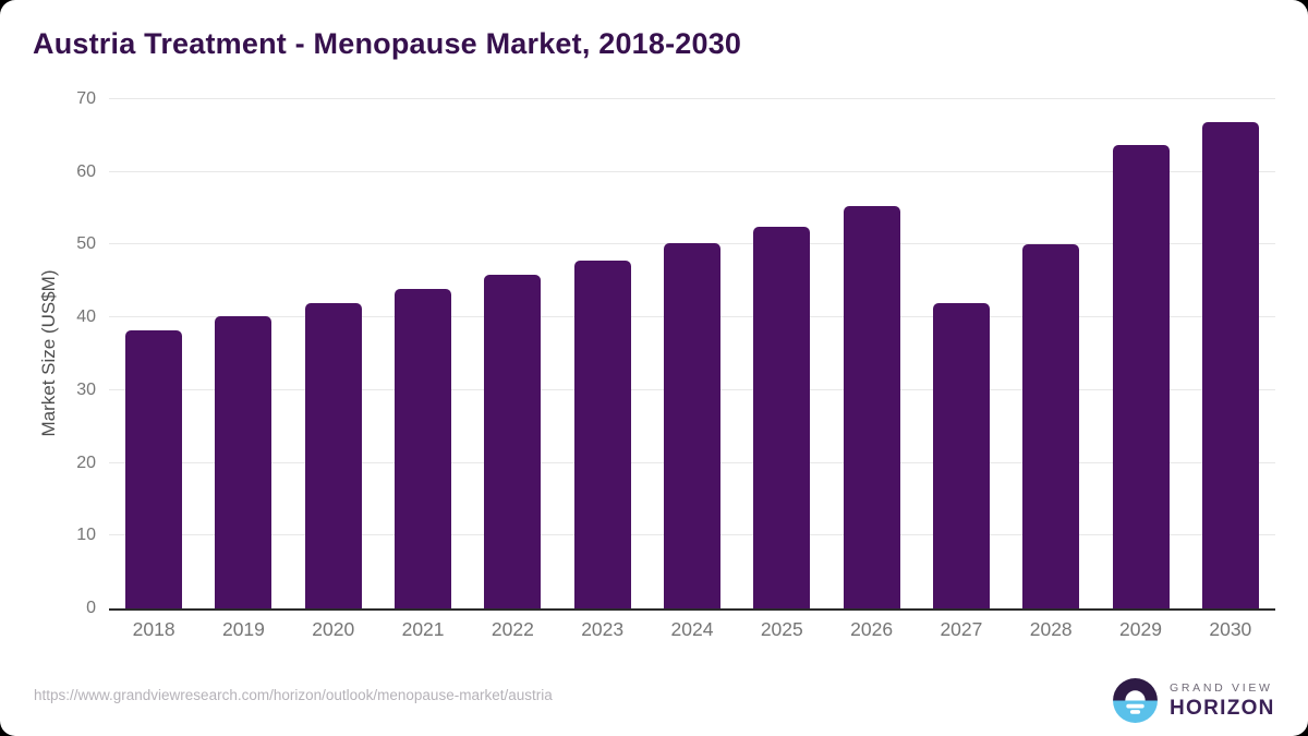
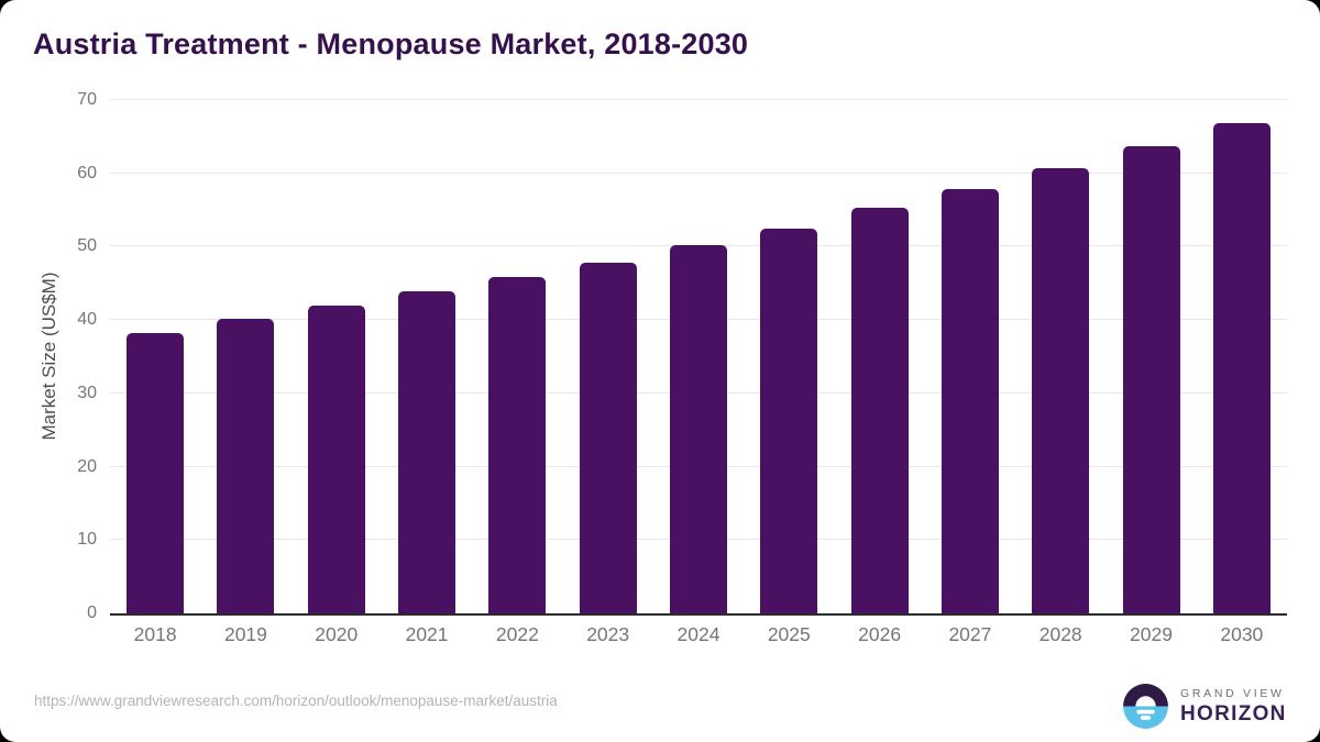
2027: 42 -> 58
2028: 50 -> 61
